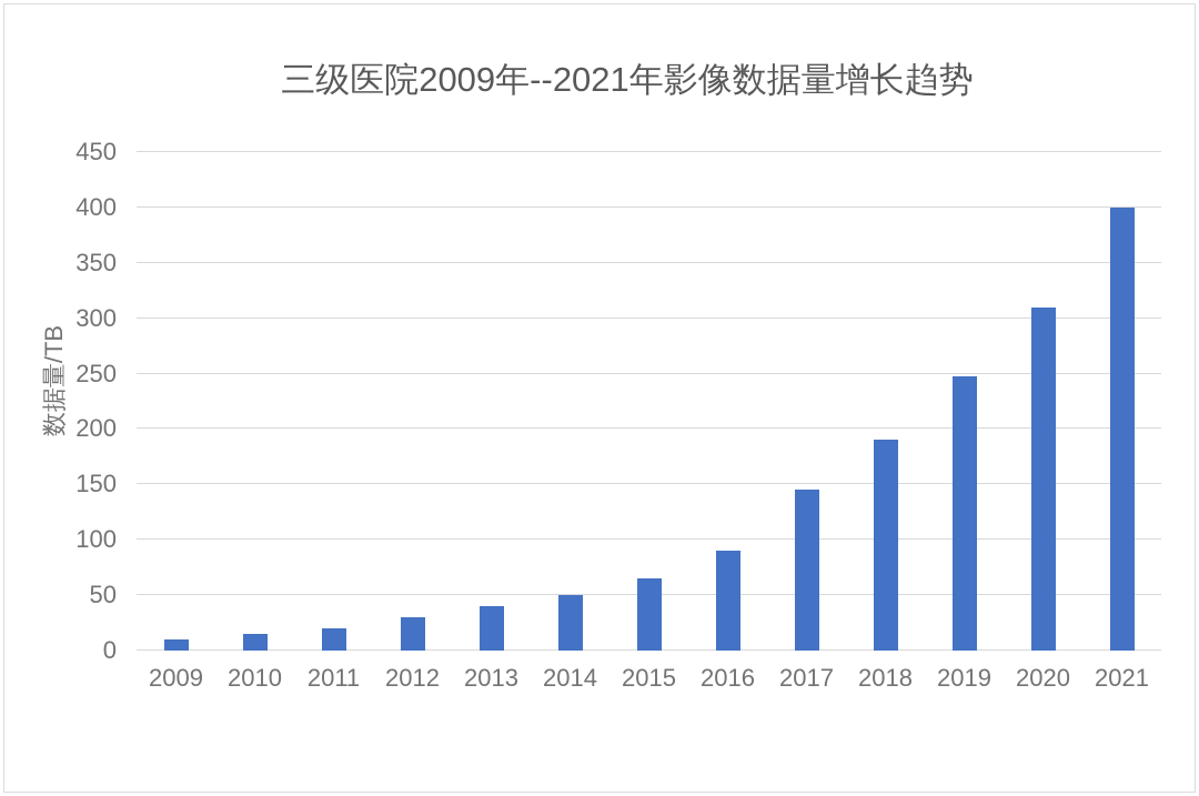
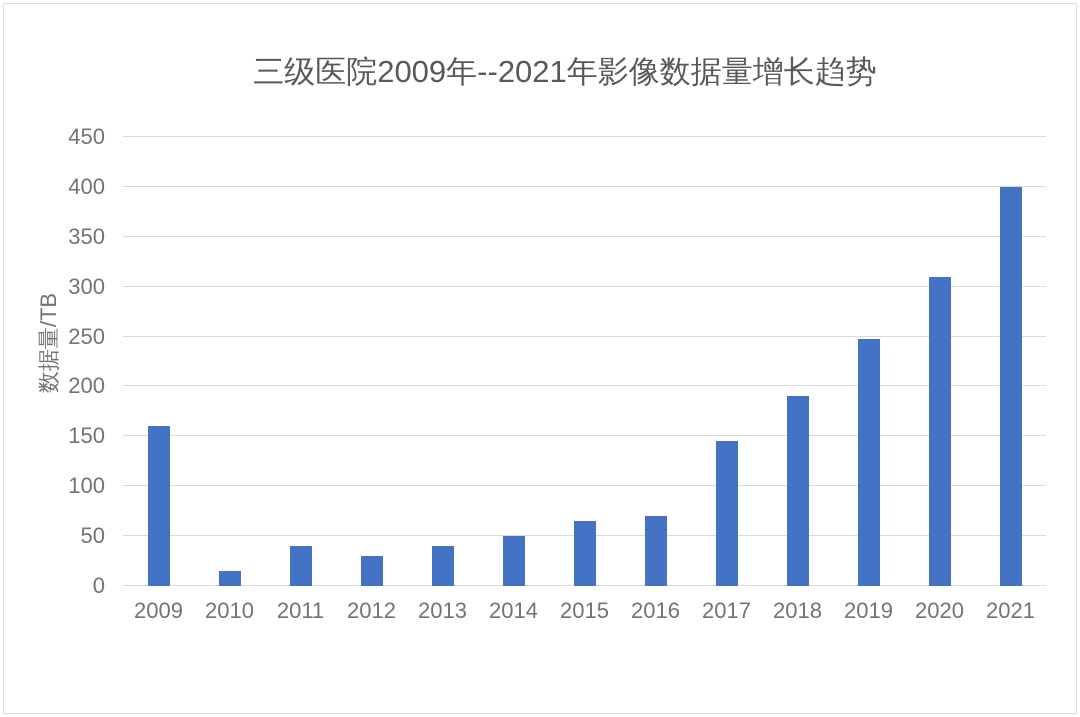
2009: 10 -> 160
2011: 20 -> 40
2016: 90 -> 70
